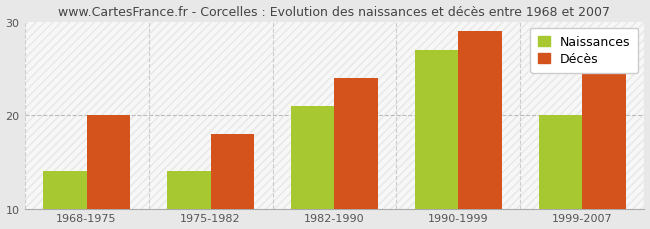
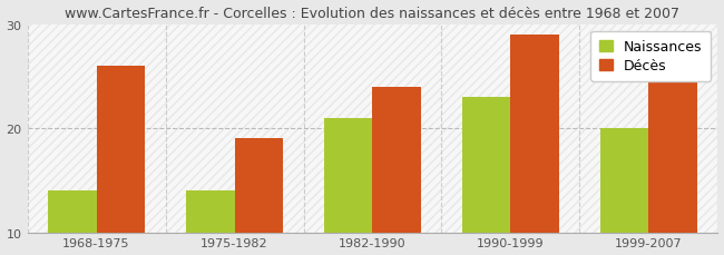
Décès/1968-1975: 20 -> 26
Décès/1975-1982: 18 -> 19
Naissances/1990-1999: 27 -> 23
